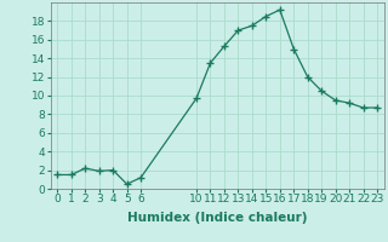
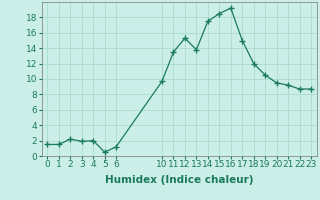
13: 17.0 -> 13.8
